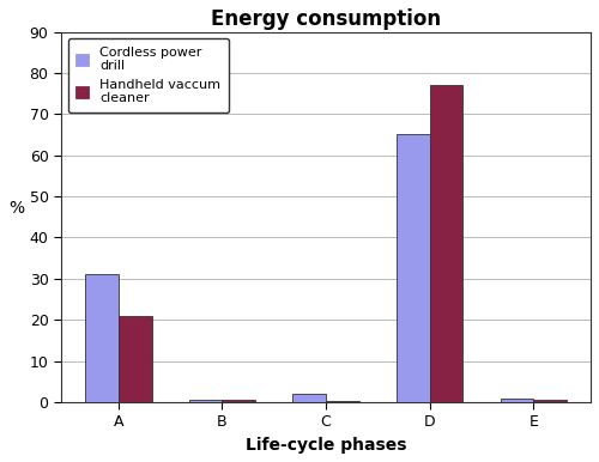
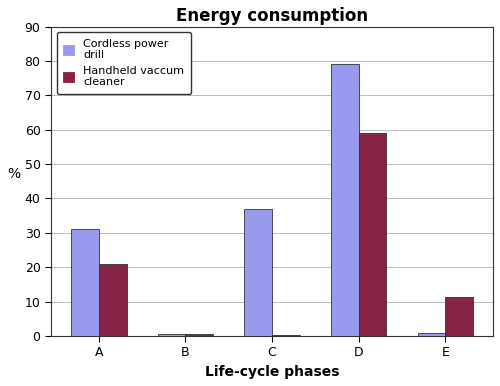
Cordless power drill/C: 2.0 -> 37.0
Cordless power drill/D: 65.0 -> 79.0
Handheld vaccum cleaner/D: 77.0 -> 59.0
Handheld vaccum cleaner/E: 0.5 -> 11.5
